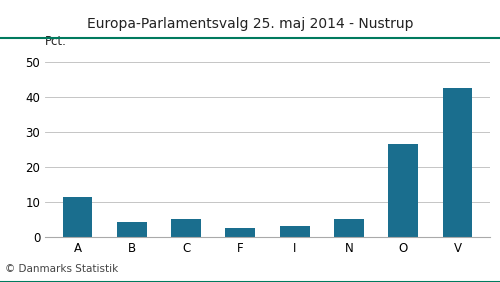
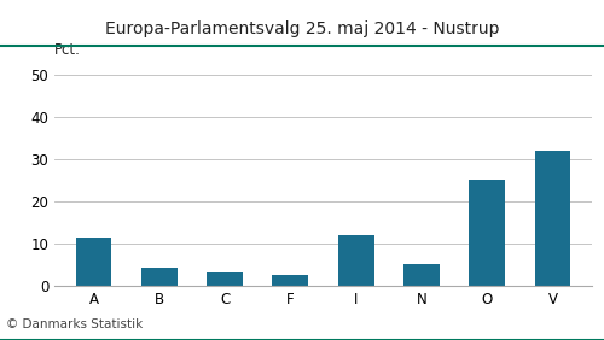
C: 5.0 -> 3.0
I: 3.1 -> 12.0
O: 26.5 -> 25.0
V: 42.5 -> 32.0
